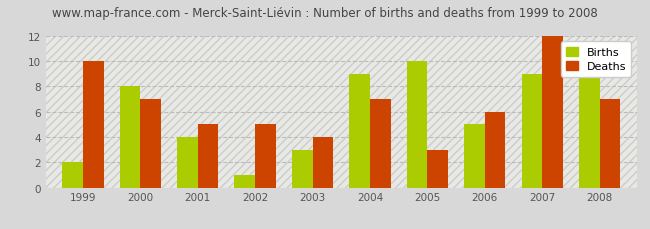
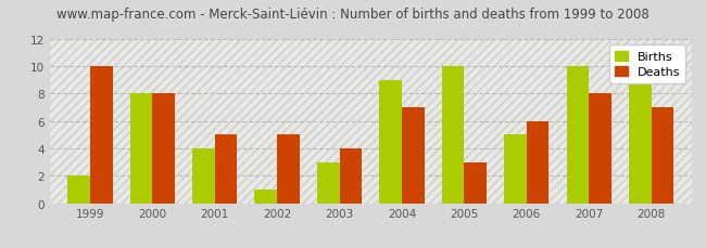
Deaths/2000: 7 -> 8
Births/2007: 9 -> 10
Deaths/2007: 12 -> 8
